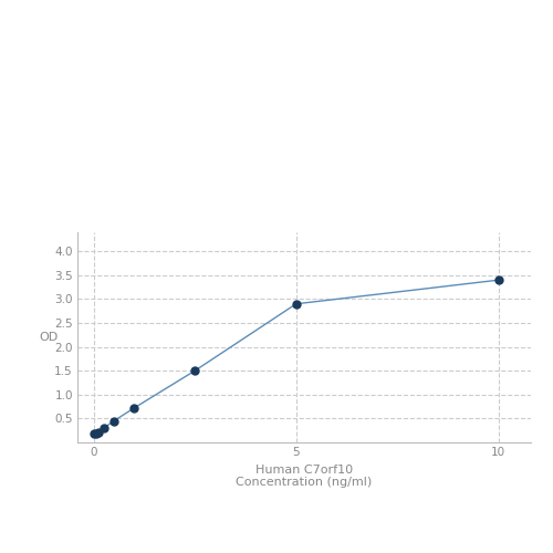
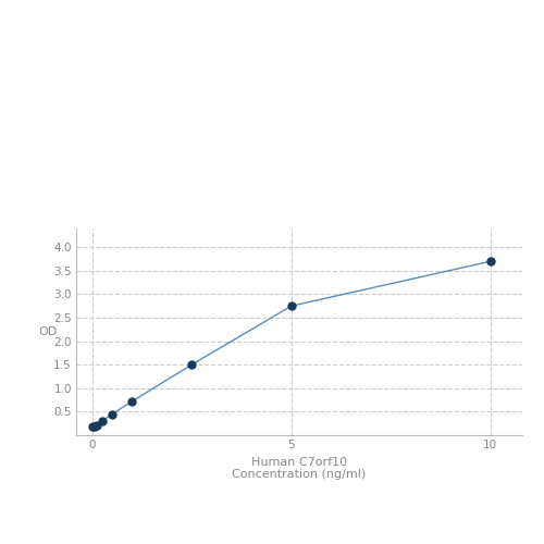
5: 2.90 -> 2.75
10: 3.40 -> 3.70
